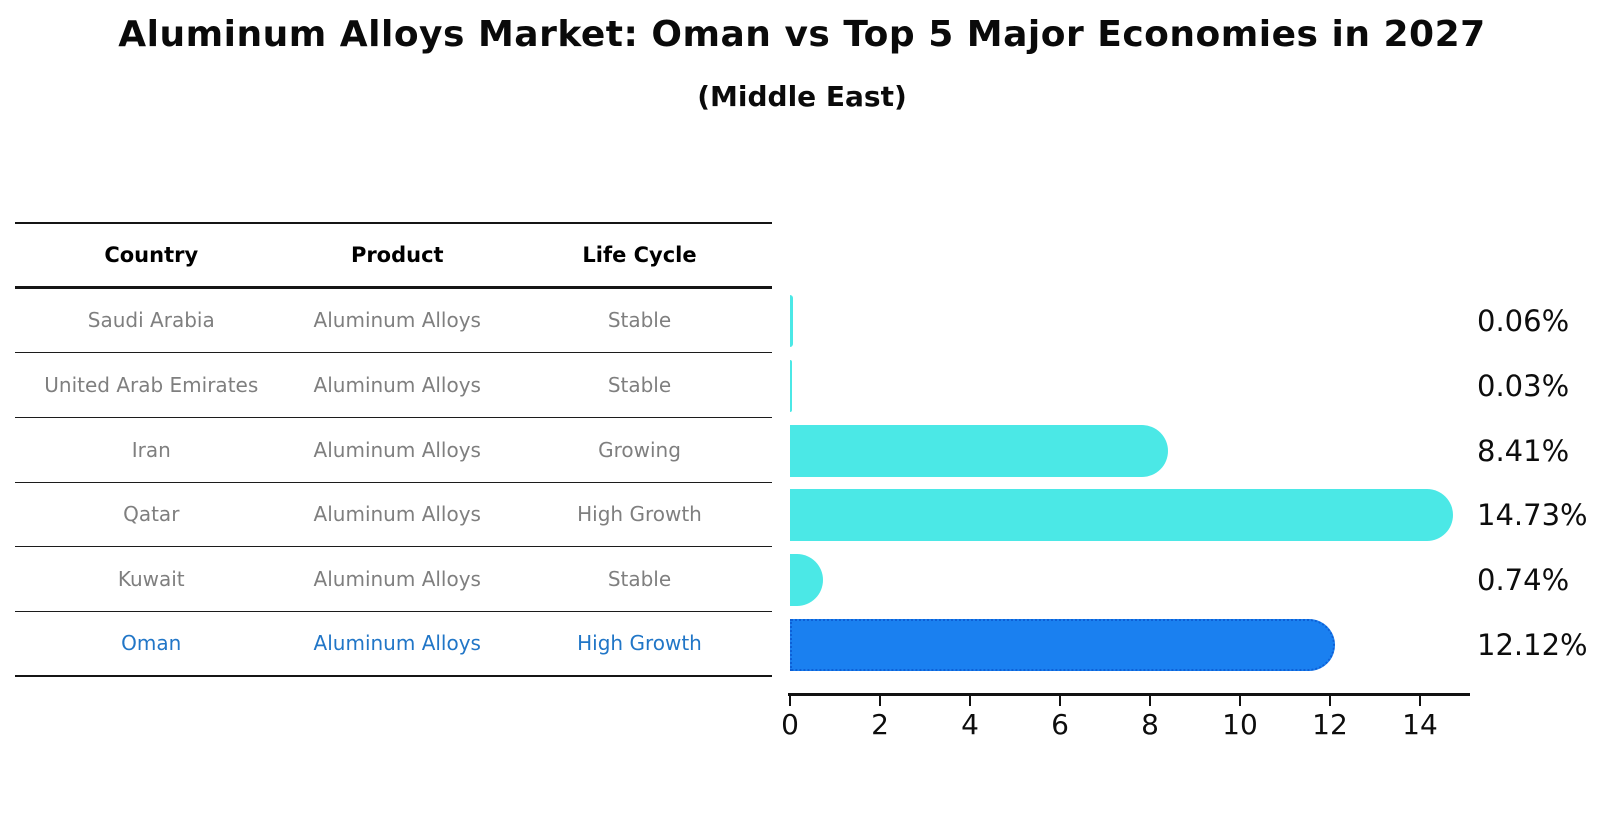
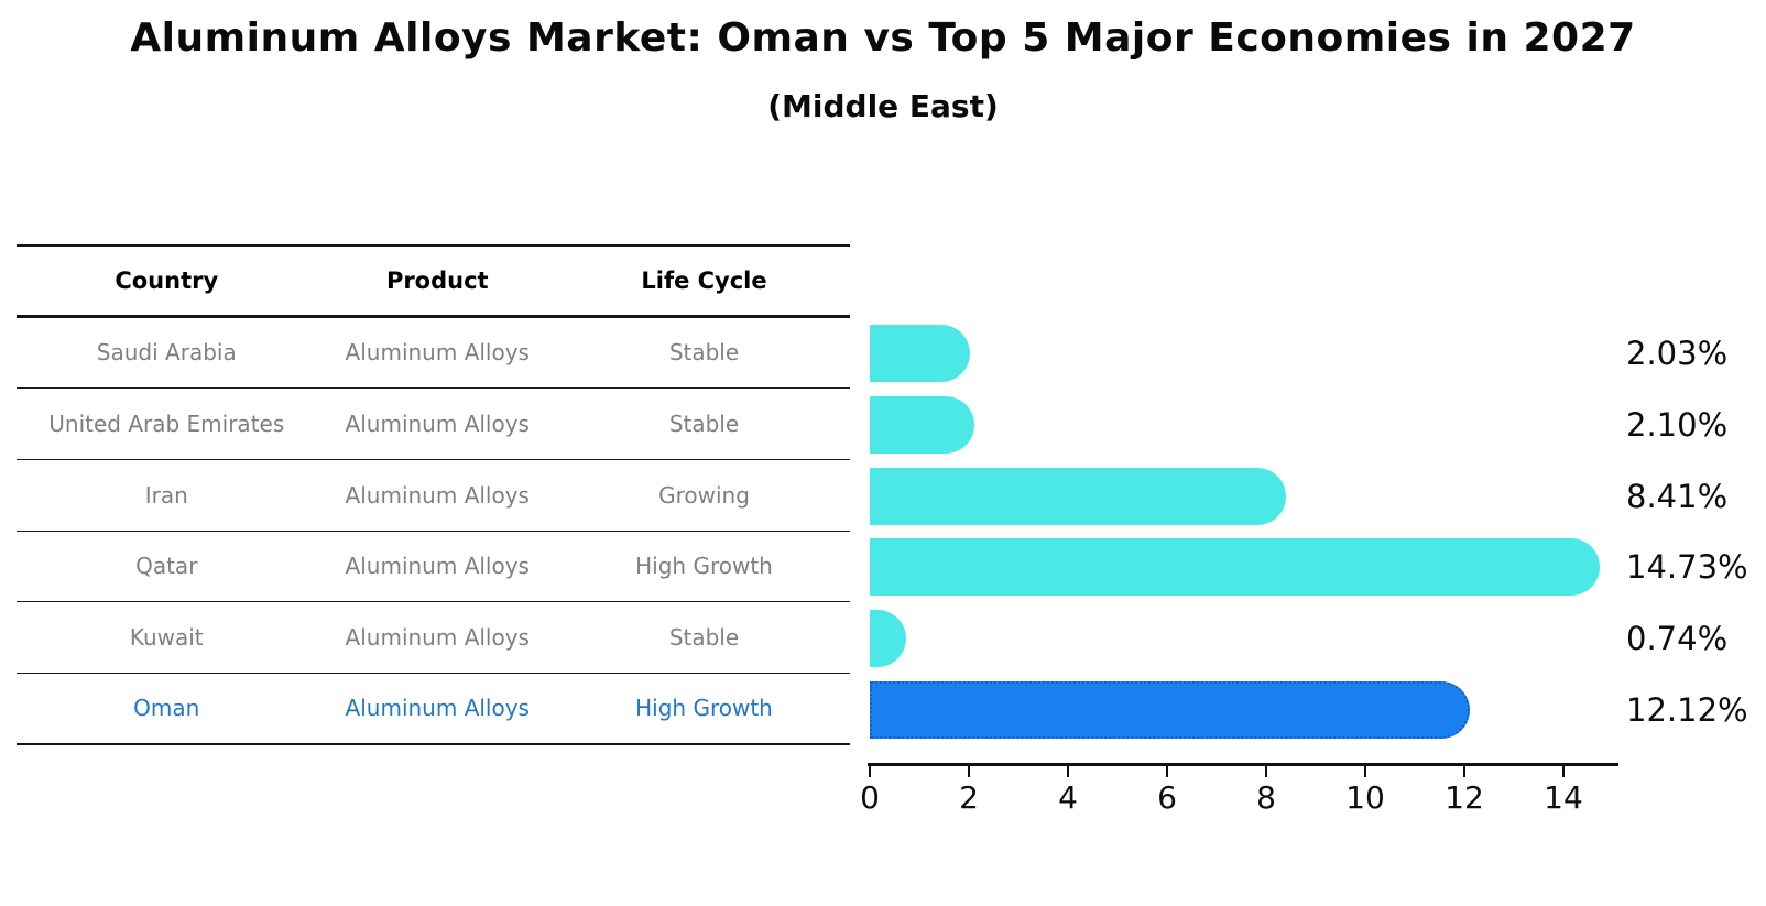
Saudi Arabia: 0.06% -> 2.03%
United Arab Emirates: 0.03% -> 2.10%
